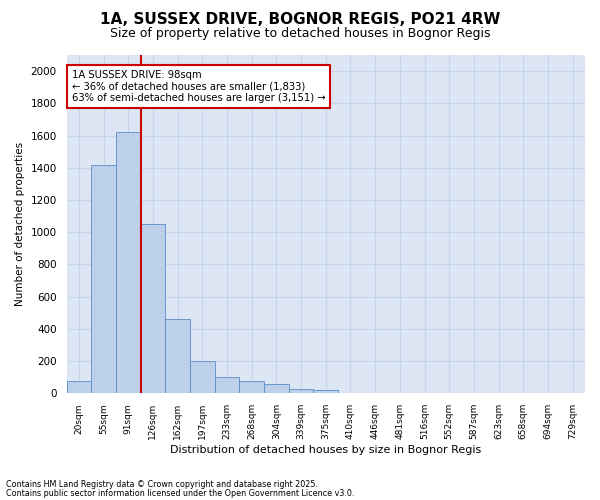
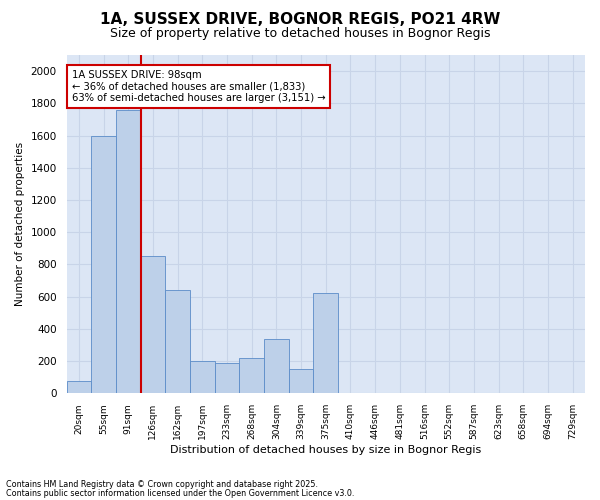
55sqm: 1420 -> 1600
91sqm: 1620 -> 1760
126sqm: 1050 -> 850
162sqm: 460 -> 640
233sqm: 100 -> 190
268sqm: 80 -> 220
304sqm: 60 -> 340
339sqm: 30 -> 150
375sqm: 20 -> 620
